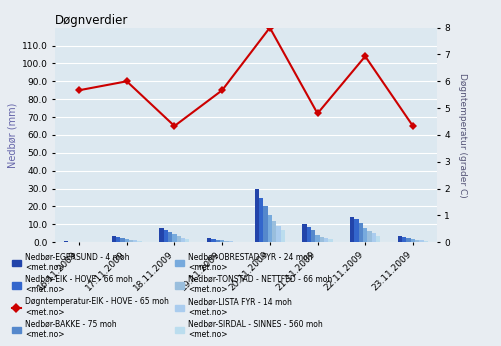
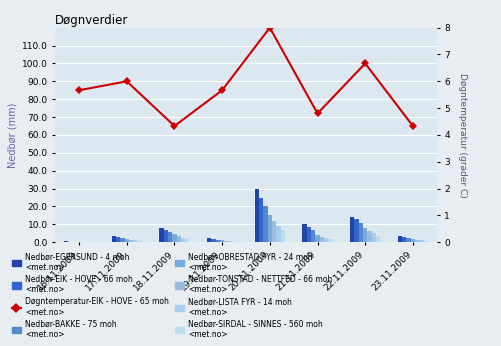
Døgntemperatur-EIK - HOVE - 65 moh <met.no>/22.11.2009: 104 -> 100
